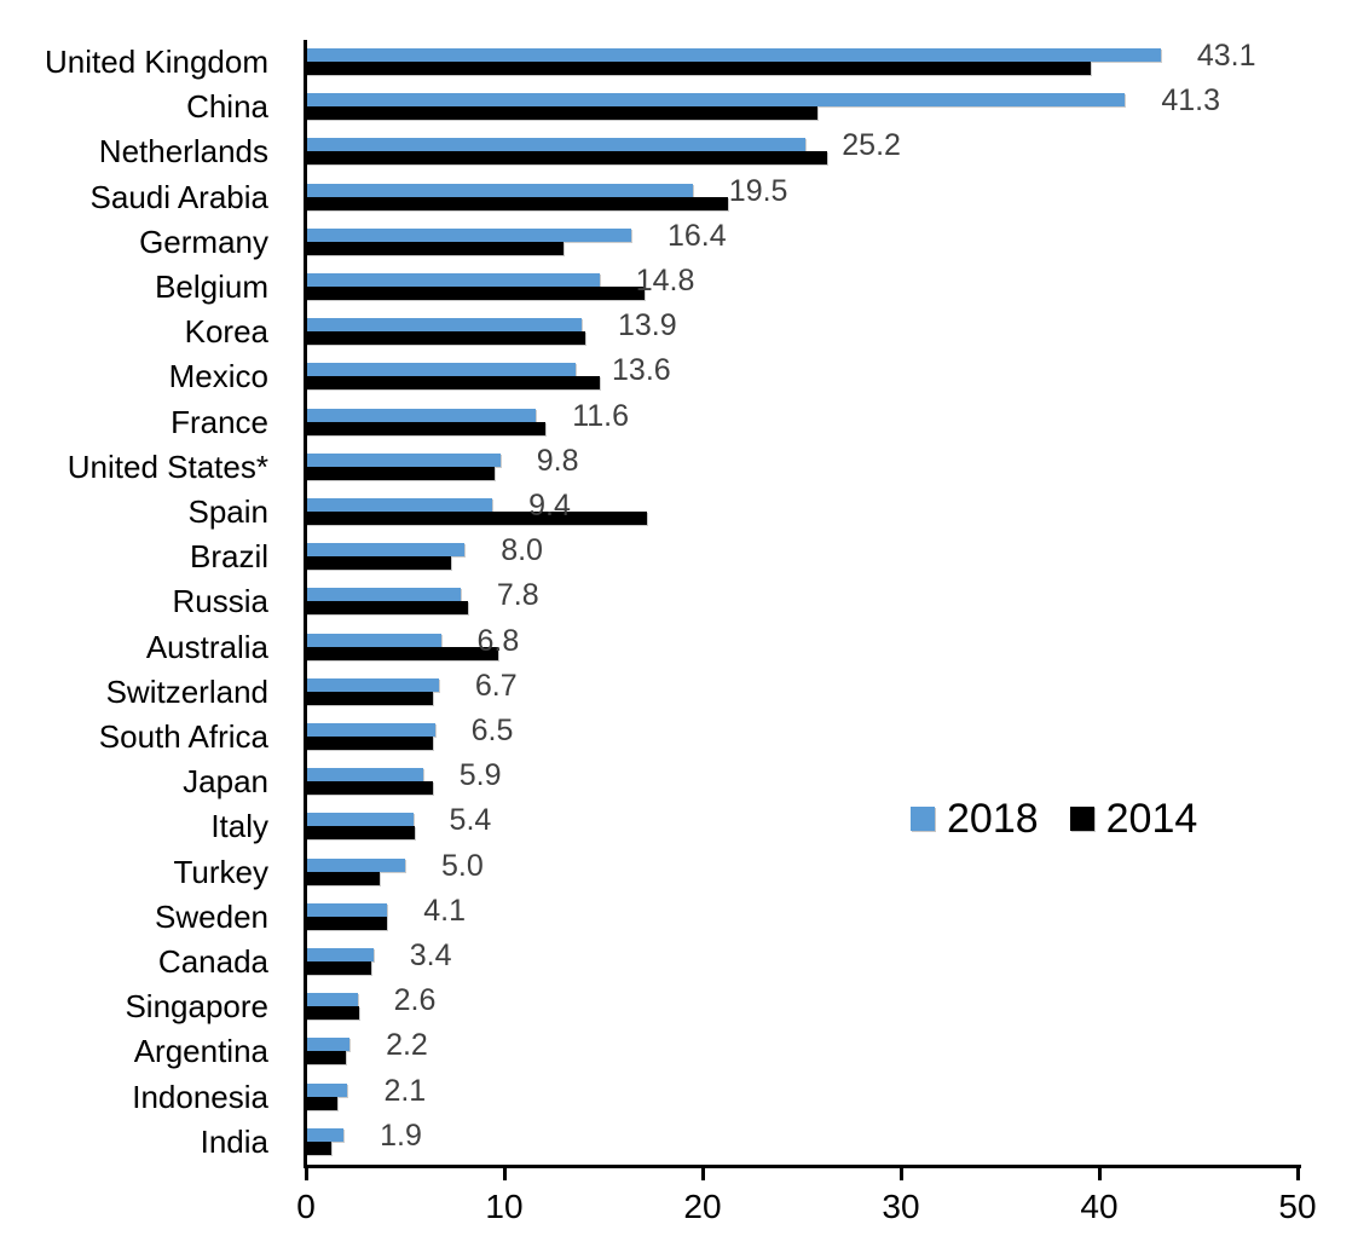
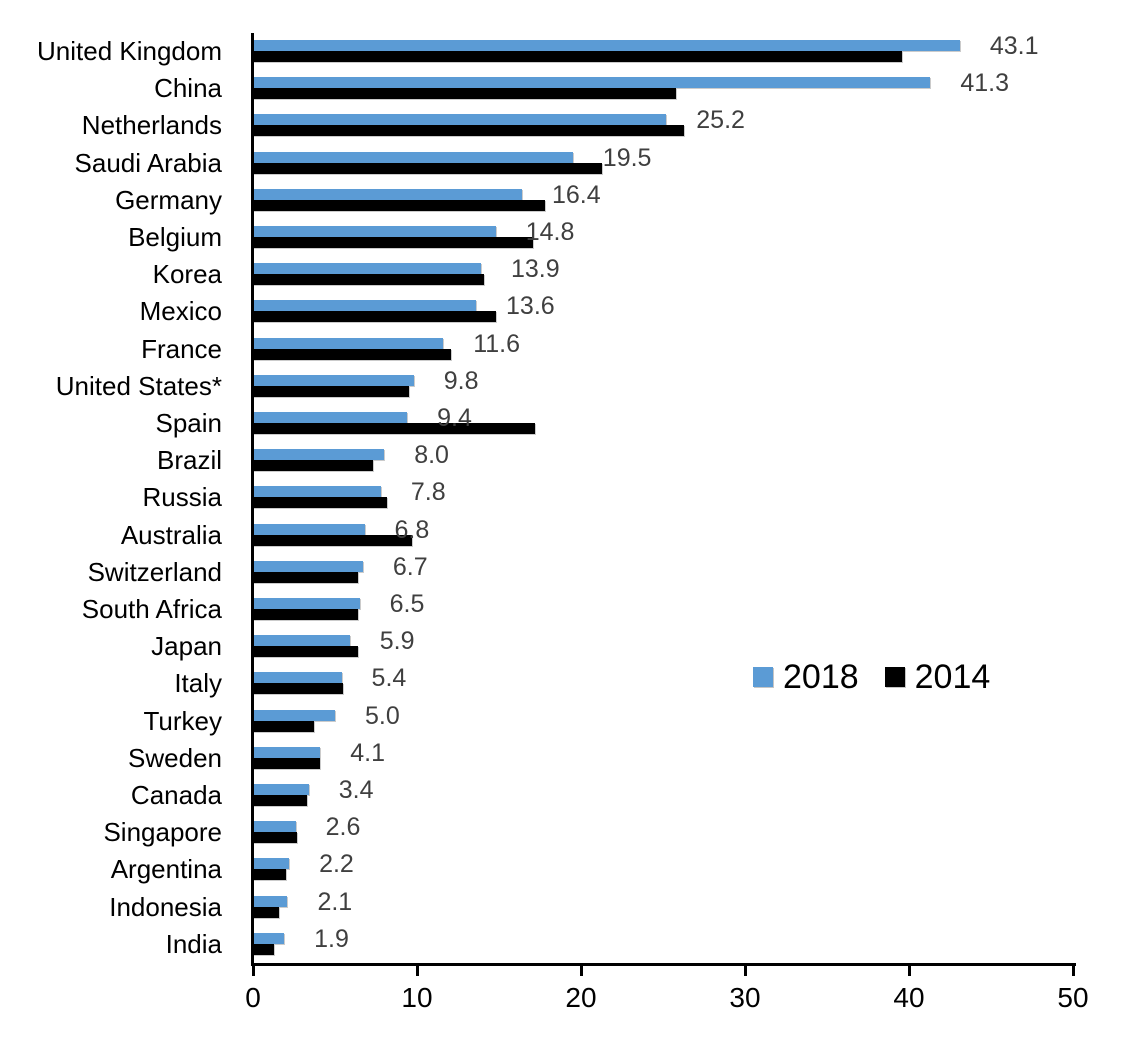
2014/Germany: 13.0 -> 17.8
